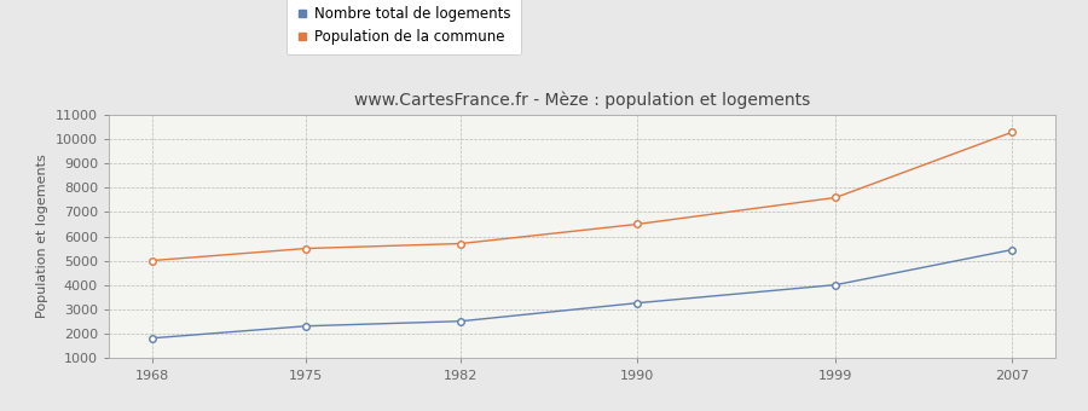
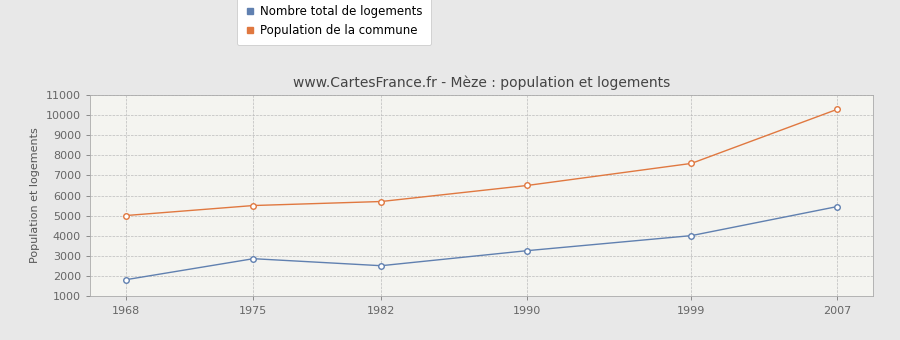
Nombre total de logements/1975: 2300 -> 2850
